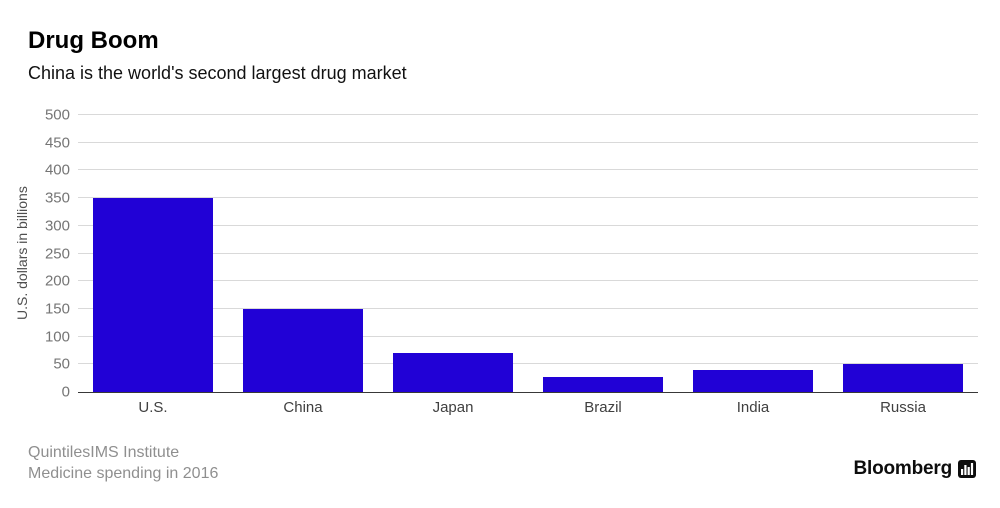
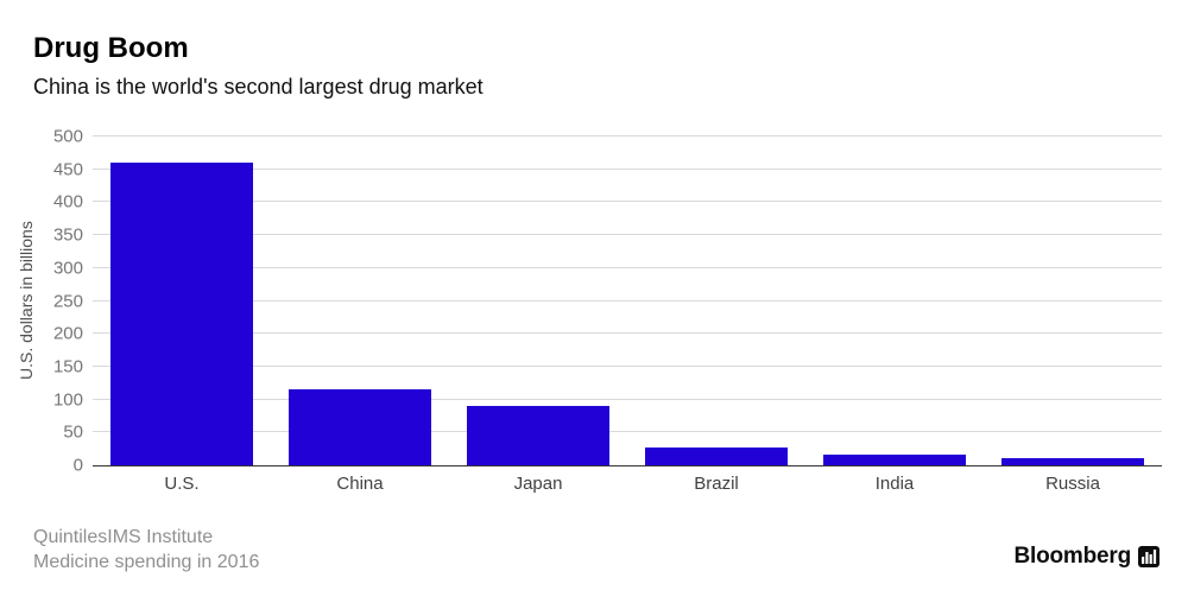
U.S.: 350 -> 460
China: 150 -> 120
Japan: 70 -> 90
India: 40 -> 20
Russia: 50 -> 10
